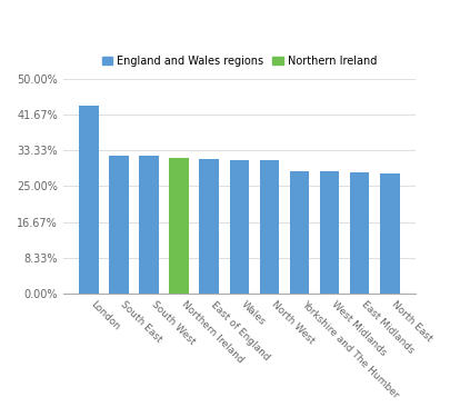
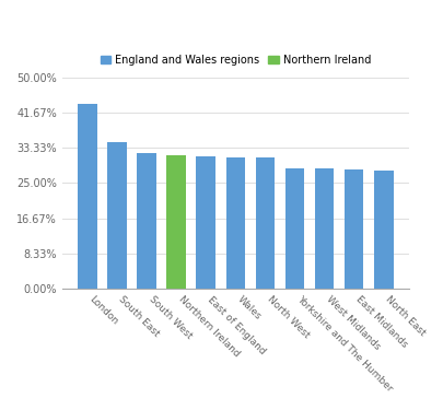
South East: 32.0% -> 34.7%
